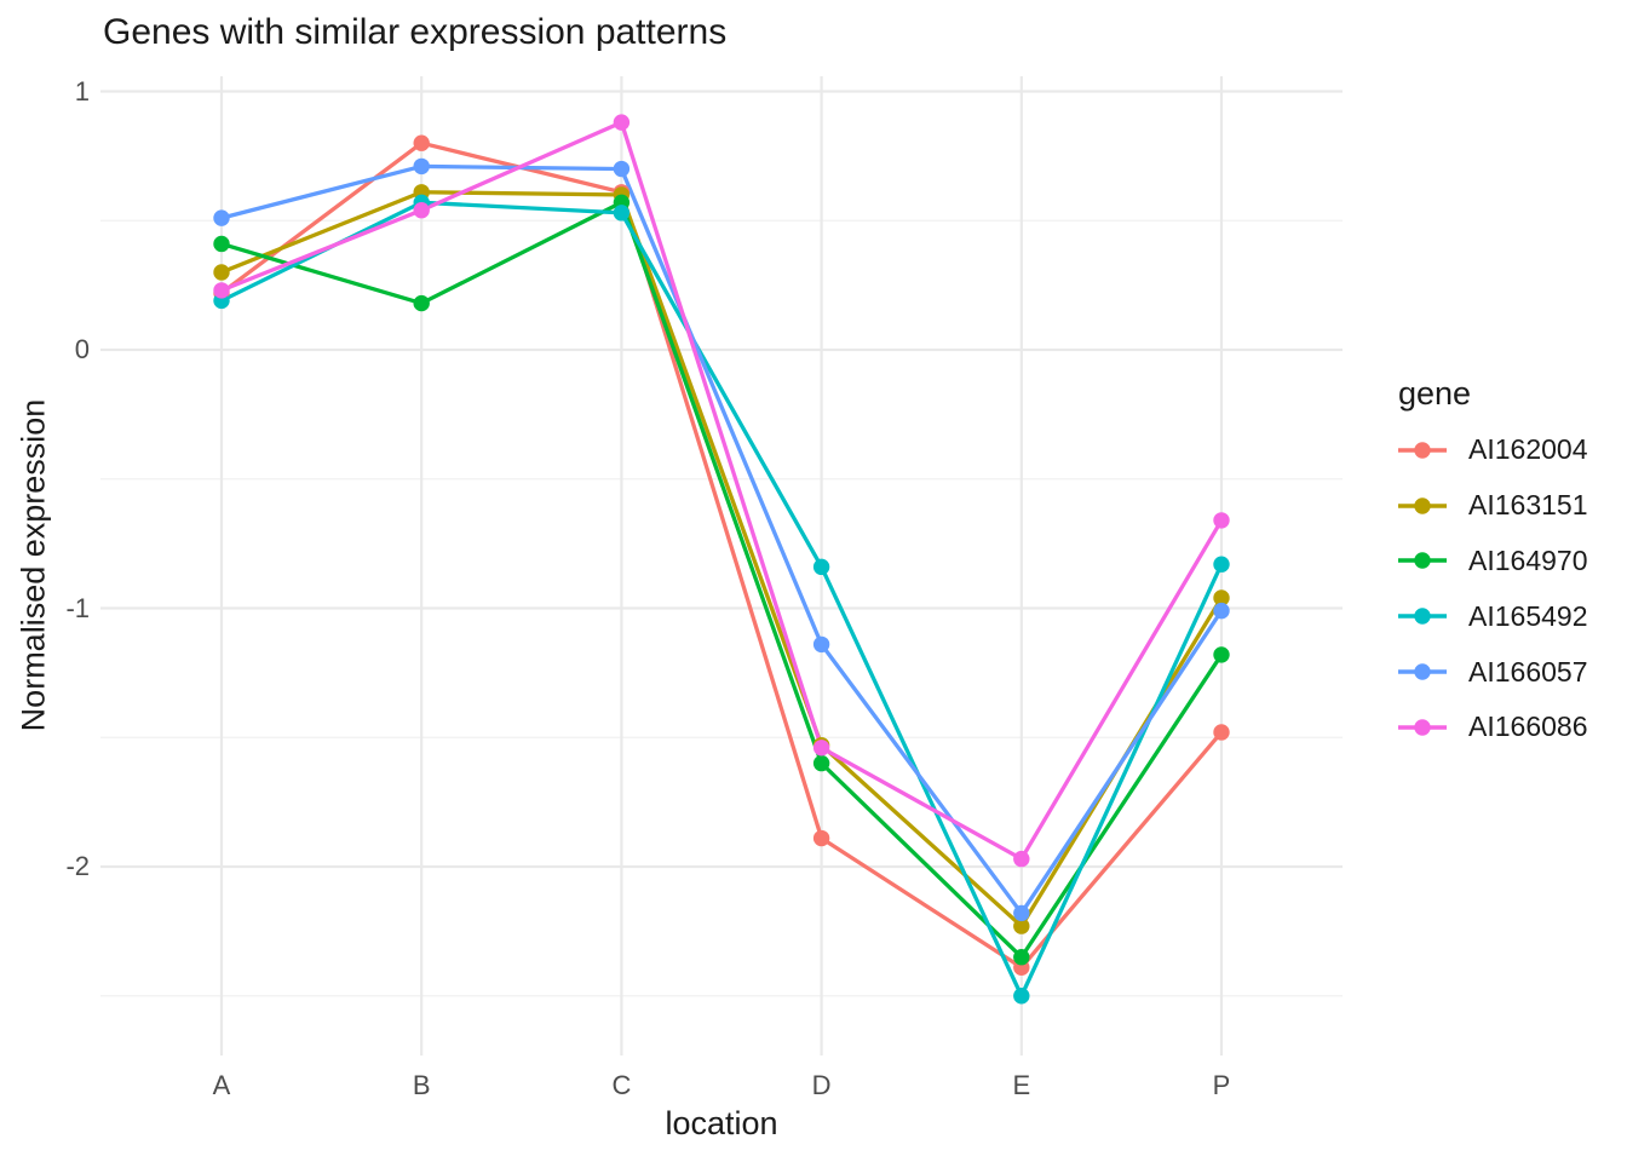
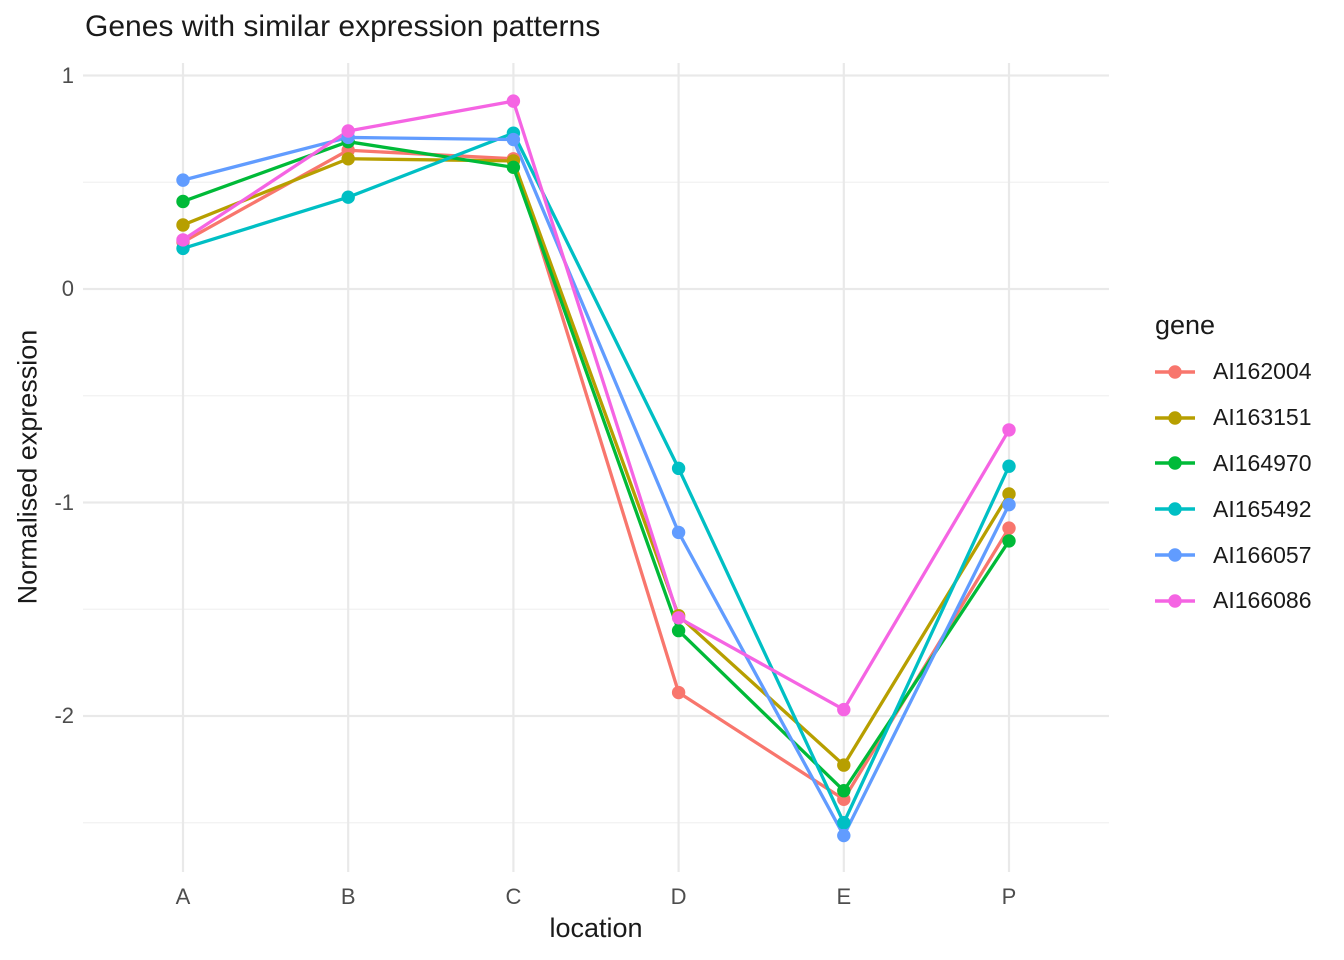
AI162004/B: 0.80 -> 0.65
AI164970/B: 0.18 -> 0.69
AI165492/B: 0.57 -> 0.43
AI166086/B: 0.54 -> 0.74
AI165492/C: 0.53 -> 0.73
AI166057/E: -2.18 -> -2.56
AI162004/P: -1.48 -> -1.12
